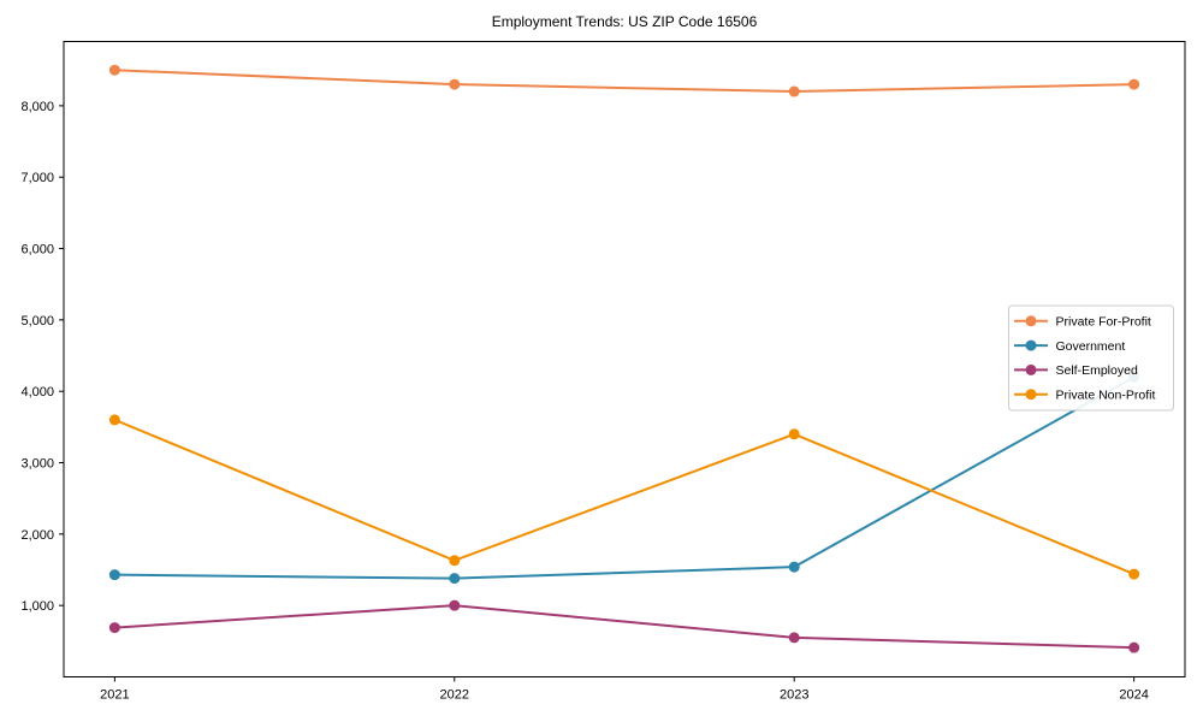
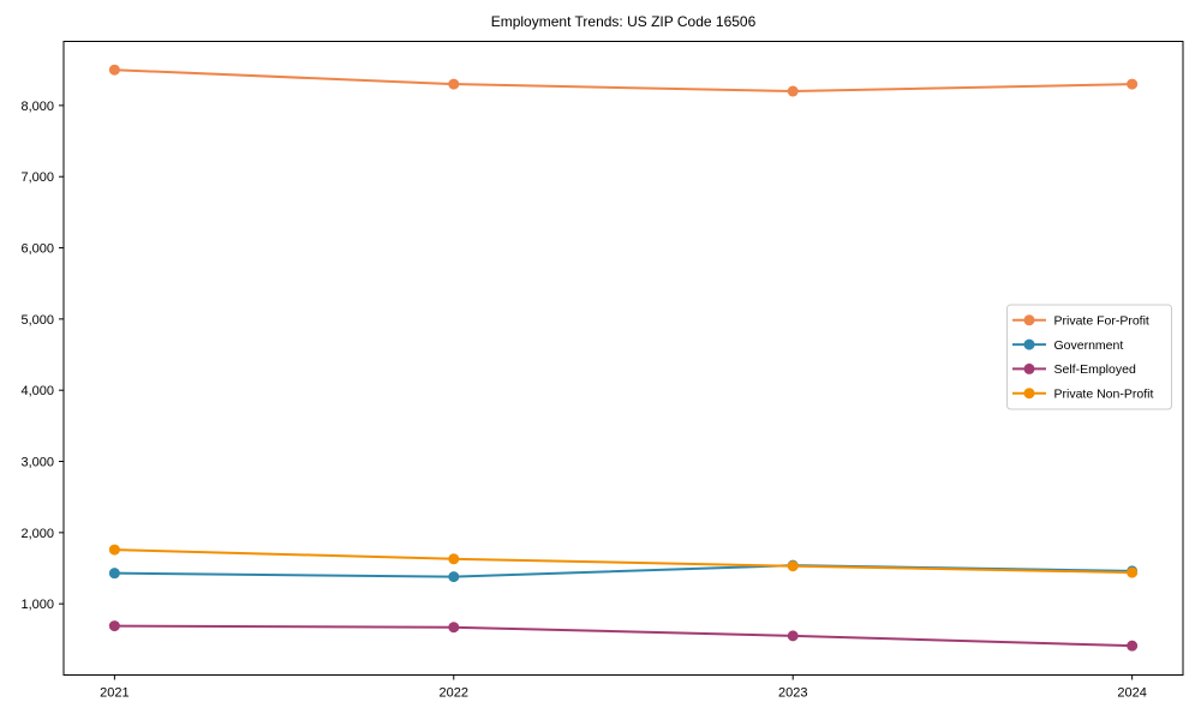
Private Non-Profit/2021: 3600 -> 1800
Self-Employed/2022: 1000 -> 700
Private Non-Profit/2023: 3400 -> 1500
Government/2024: 4200 -> 1500
